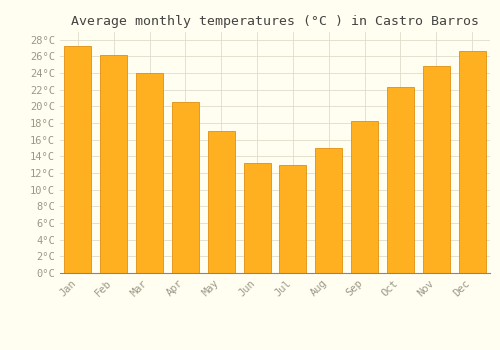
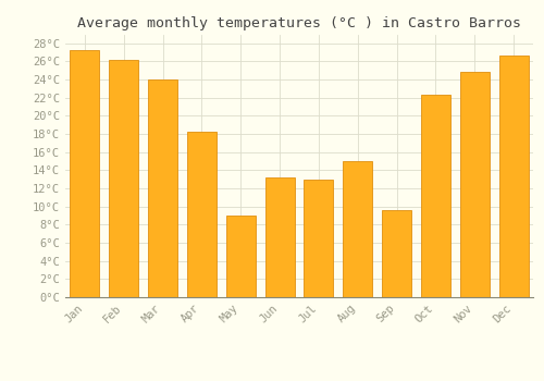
Apr: 20.5°C -> 18.2°C
May: 17.0°C -> 9.0°C
Sep: 18.3°C -> 9.6°C
